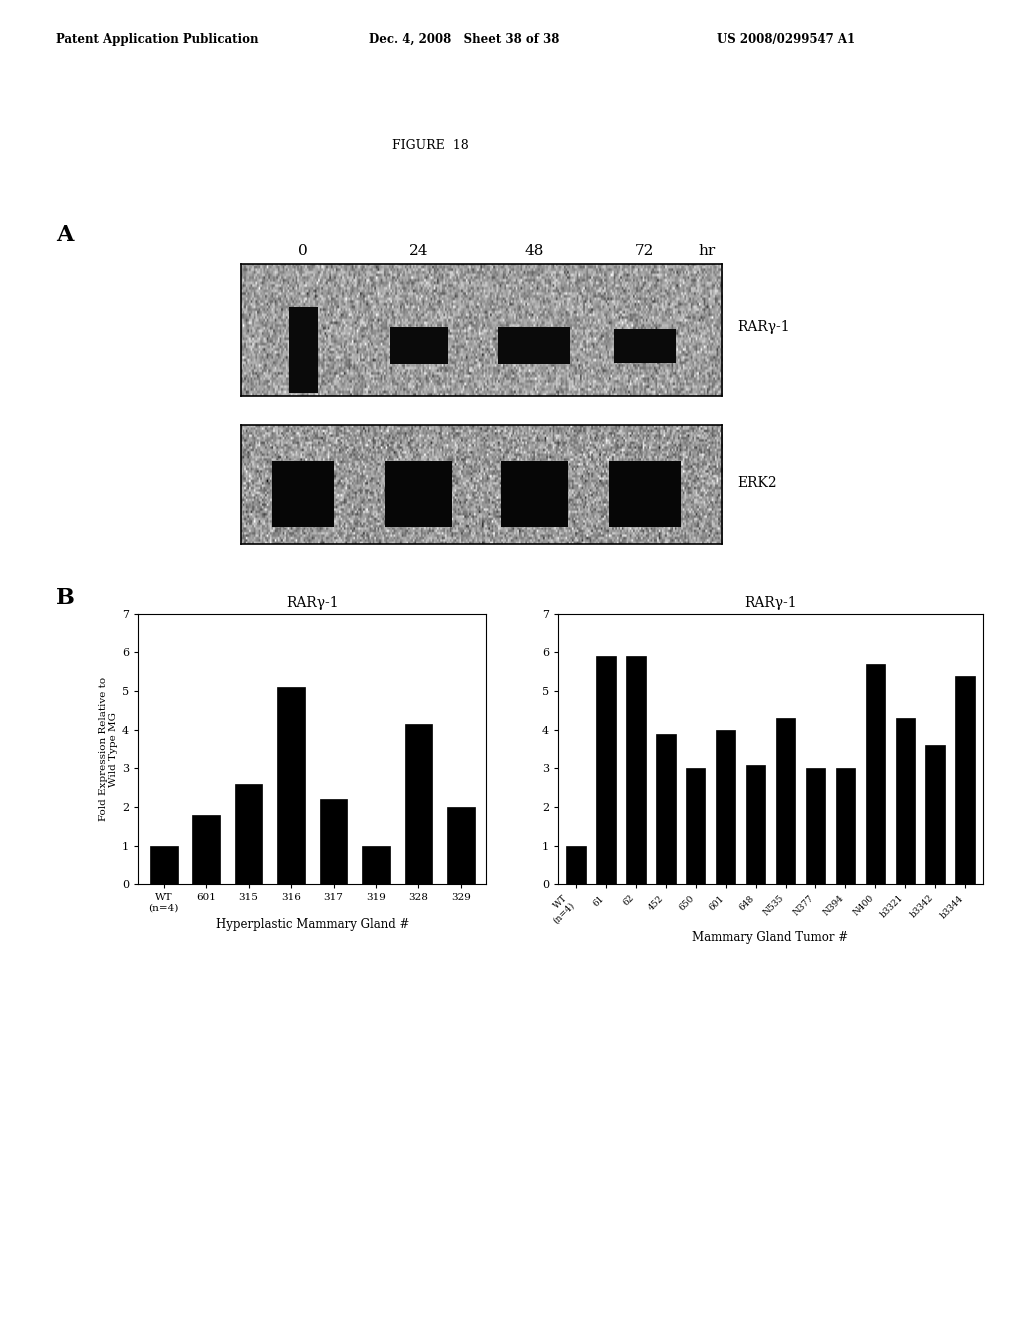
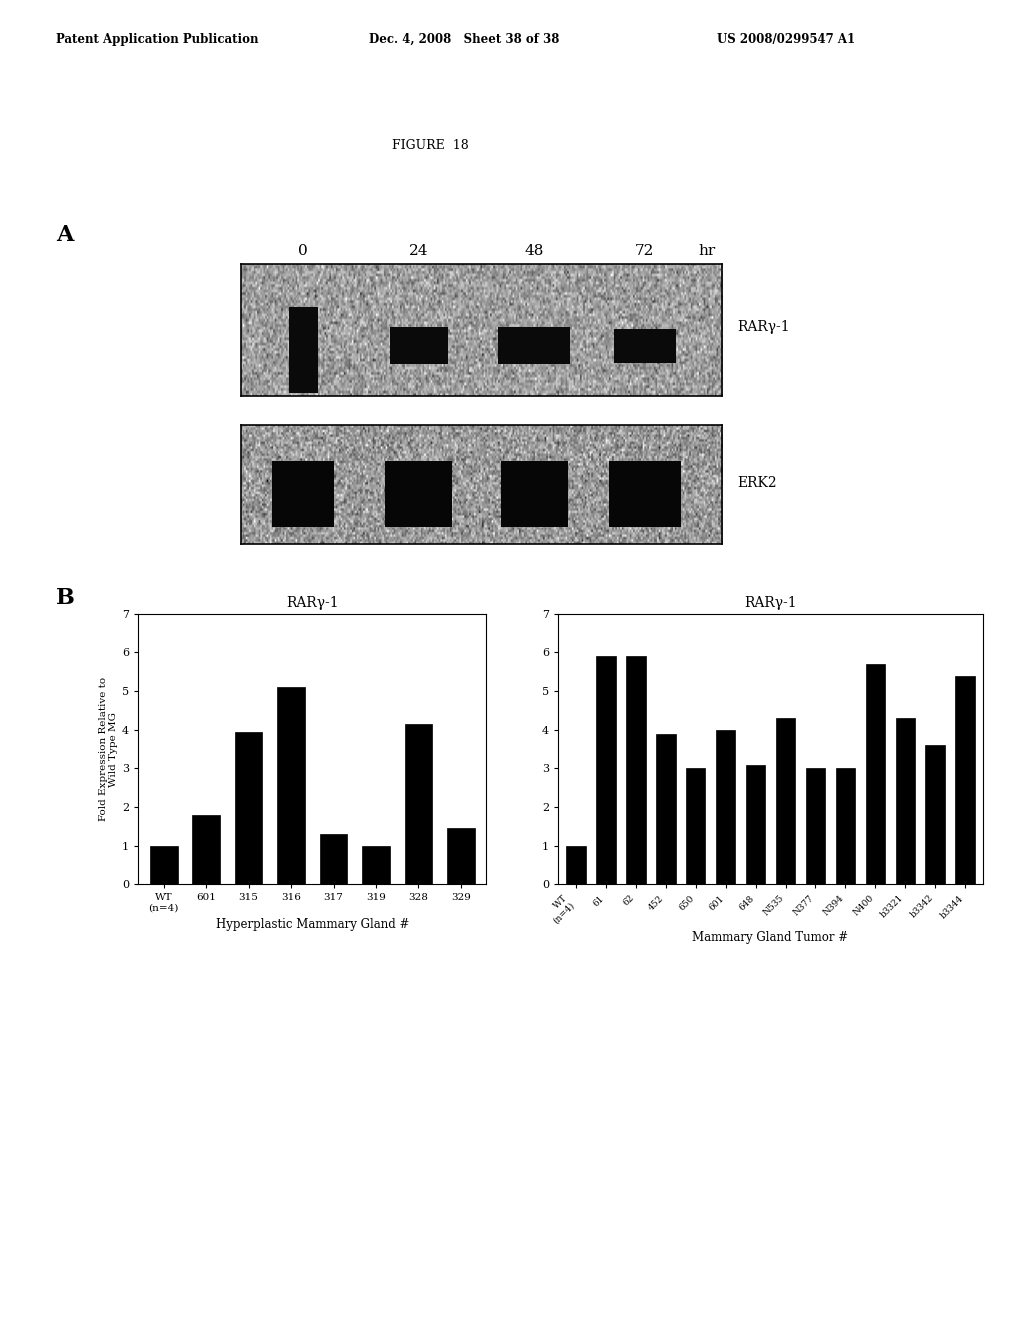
315: 2.60 -> 3.95
317: 2.20 -> 1.30
329: 2.00 -> 1.45
